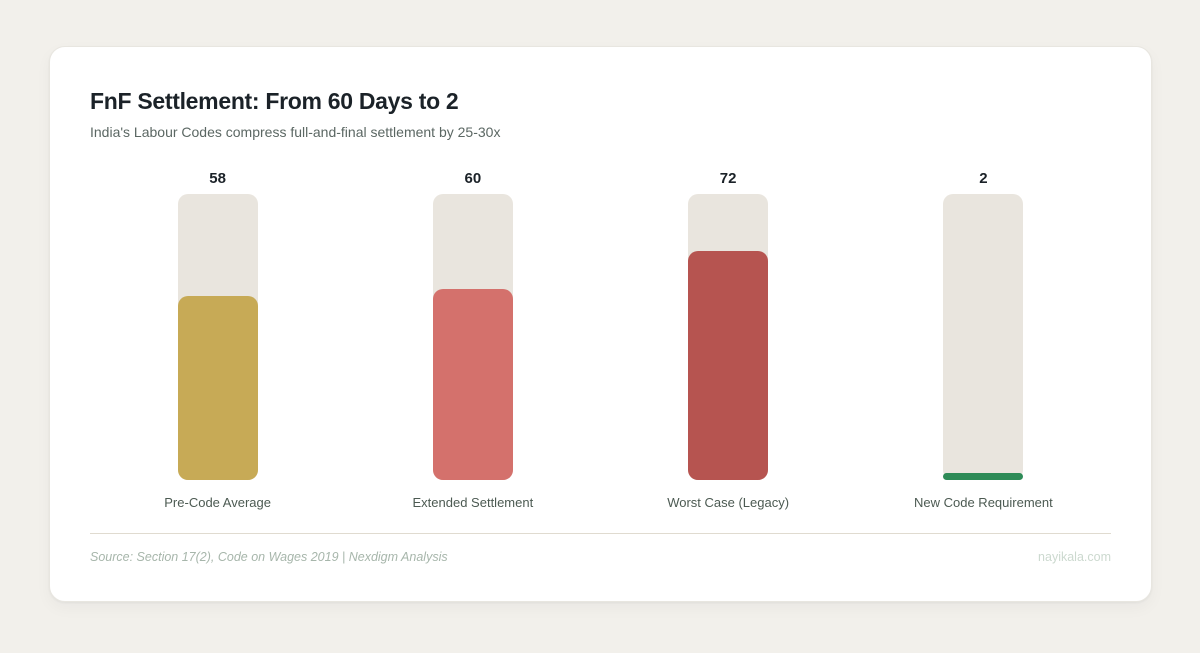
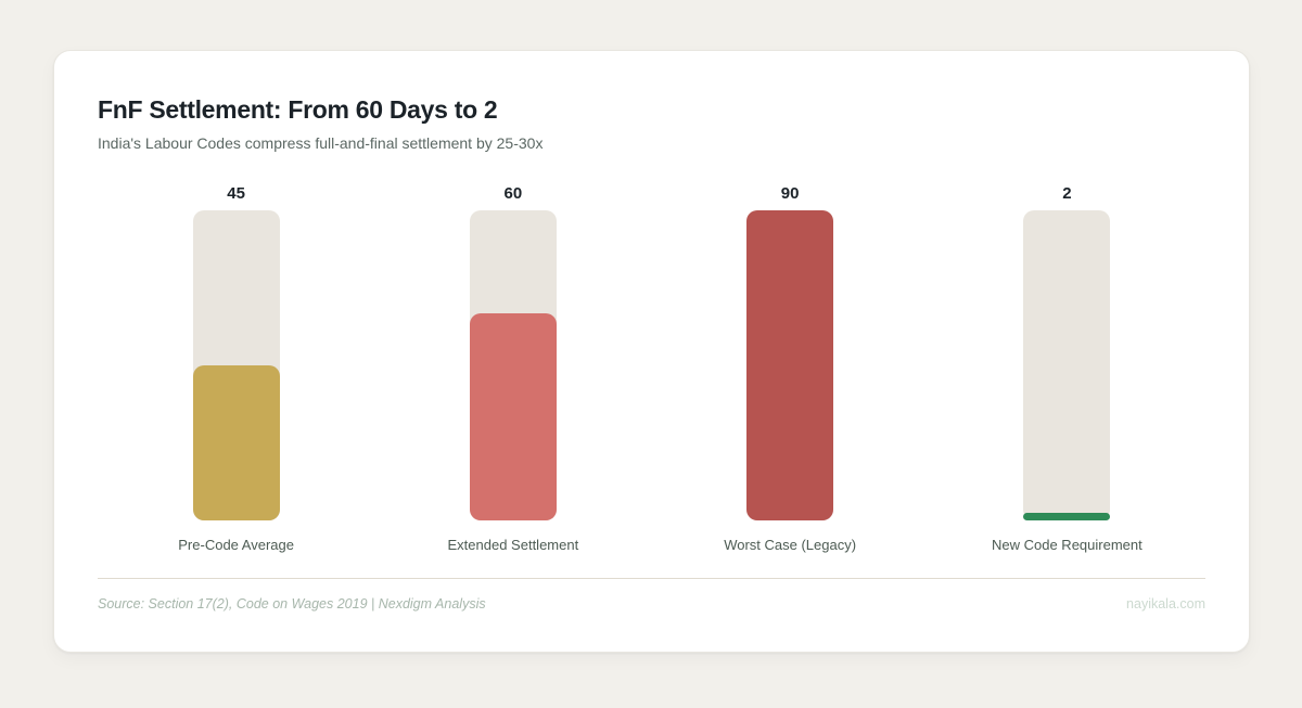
Pre-Code Average: 58 -> 45
Worst Case (Legacy): 72 -> 90
